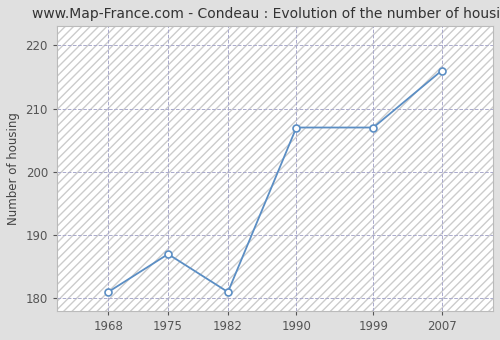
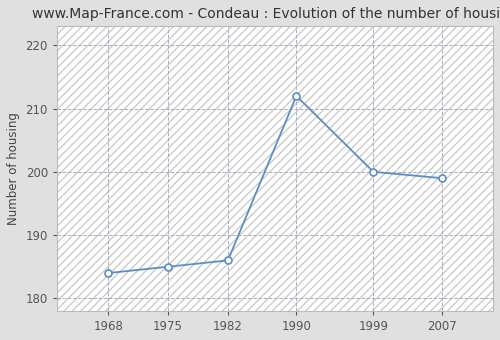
1968: 181 -> 184
1975: 187 -> 185
1982: 181 -> 186
1990: 207 -> 212
1999: 207 -> 200
2007: 216 -> 199
